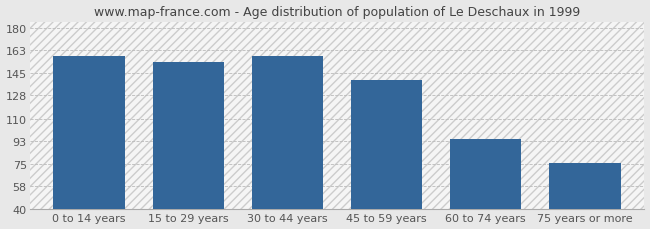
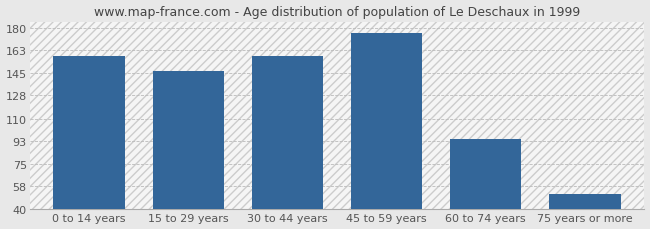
15 to 29 years: 154 -> 147
45 to 59 years: 140 -> 176
75 years or more: 76 -> 52
